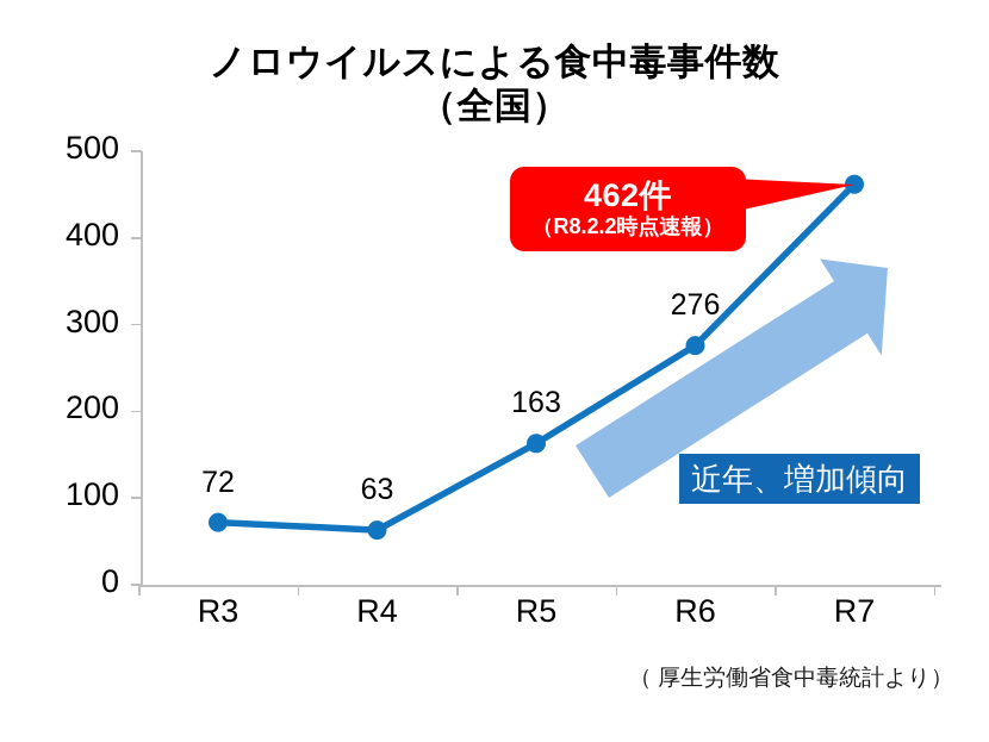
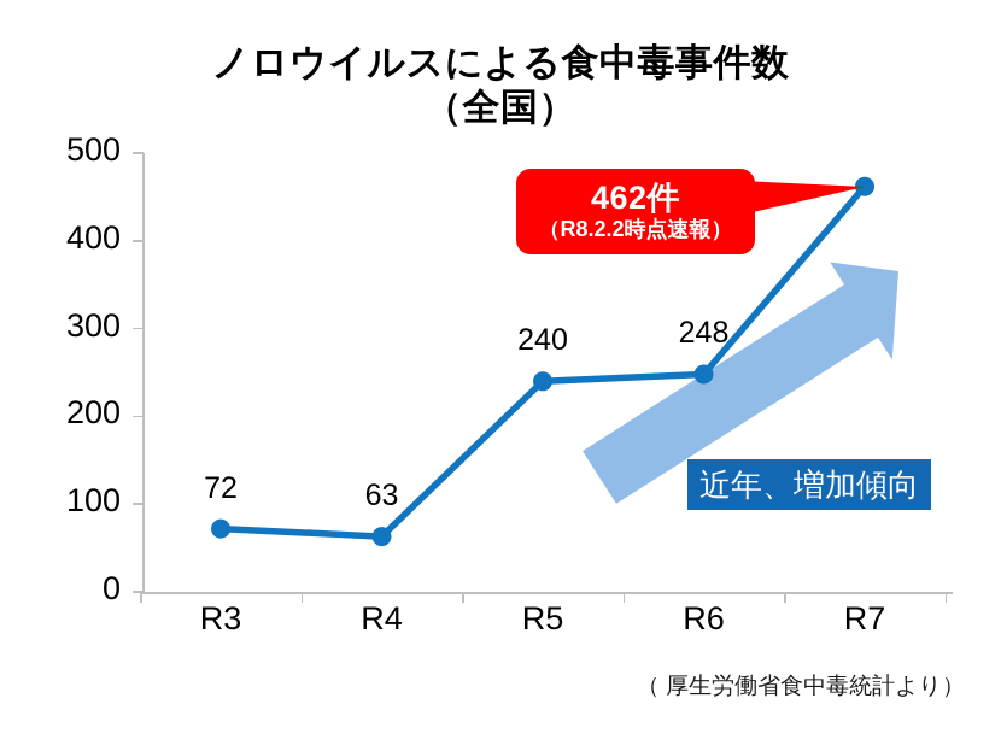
R5: 163 -> 240
R6: 276 -> 248
